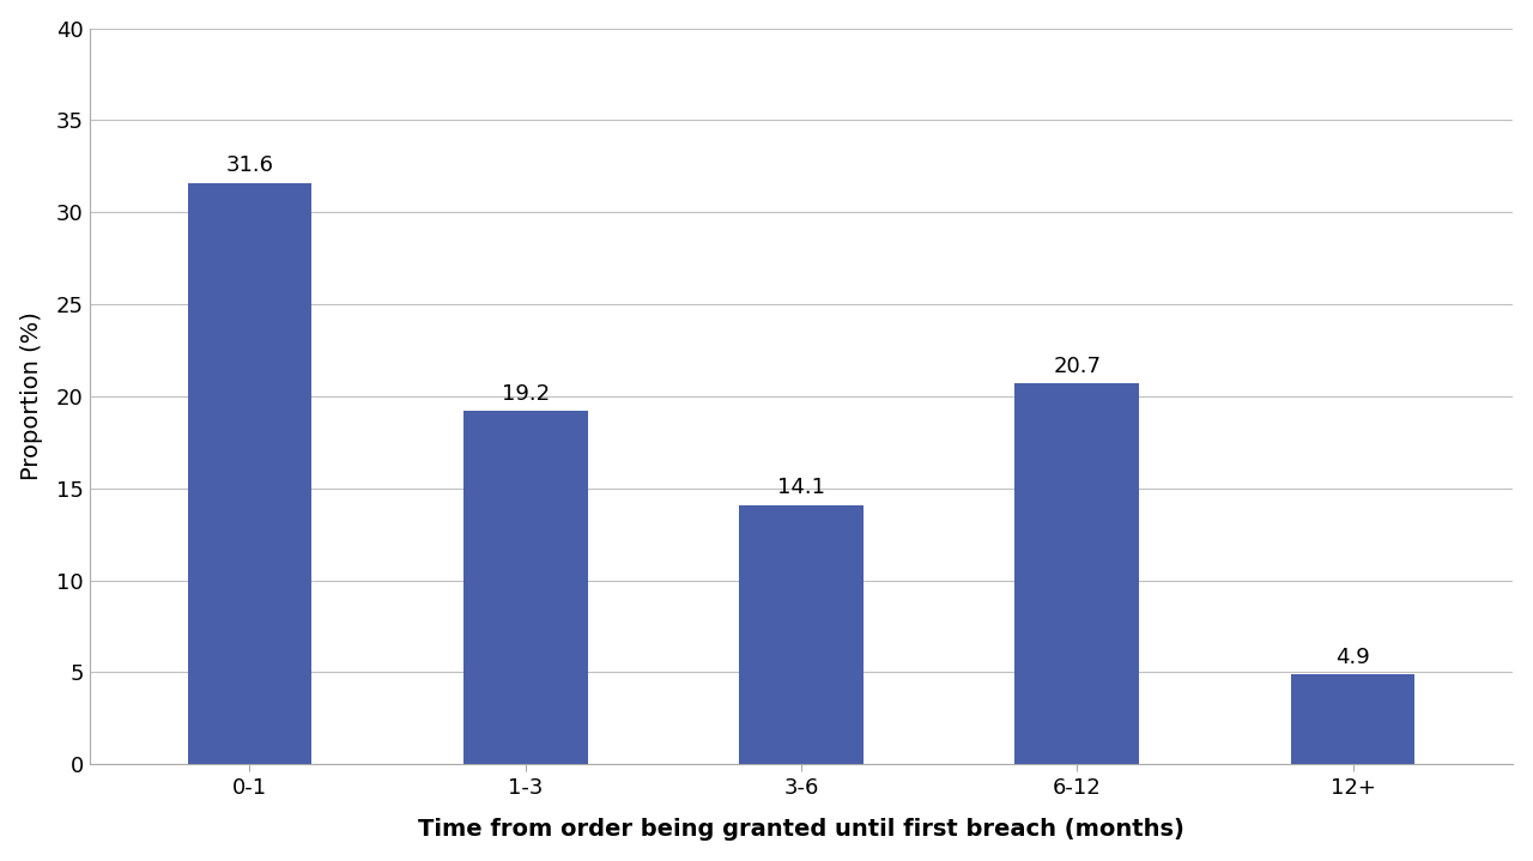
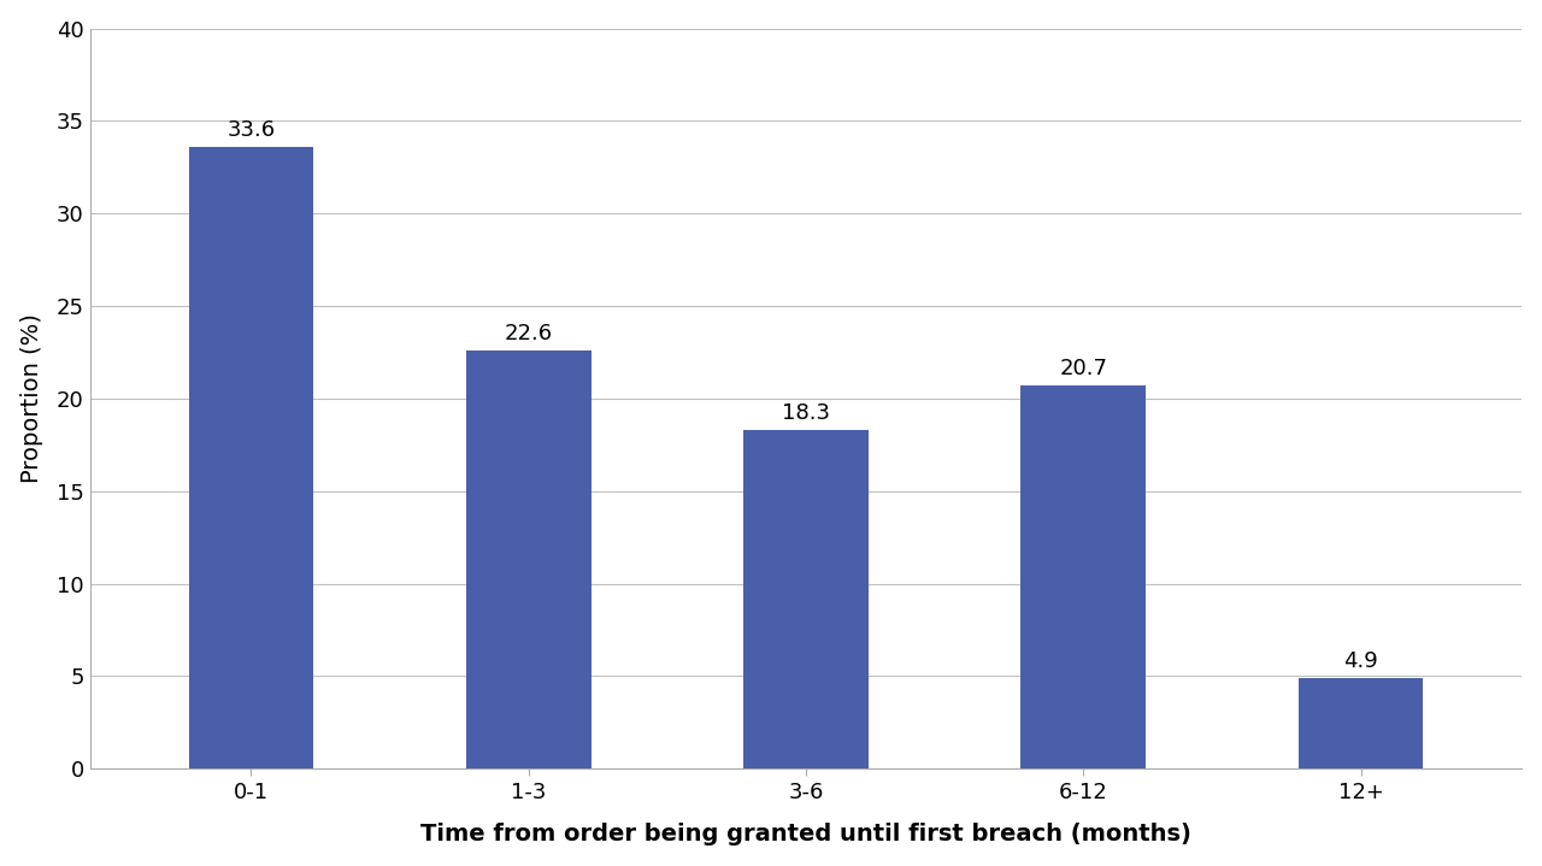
0-1: 31.6 -> 33.6
1-3: 19.2 -> 22.6
3-6: 14.1 -> 18.3
